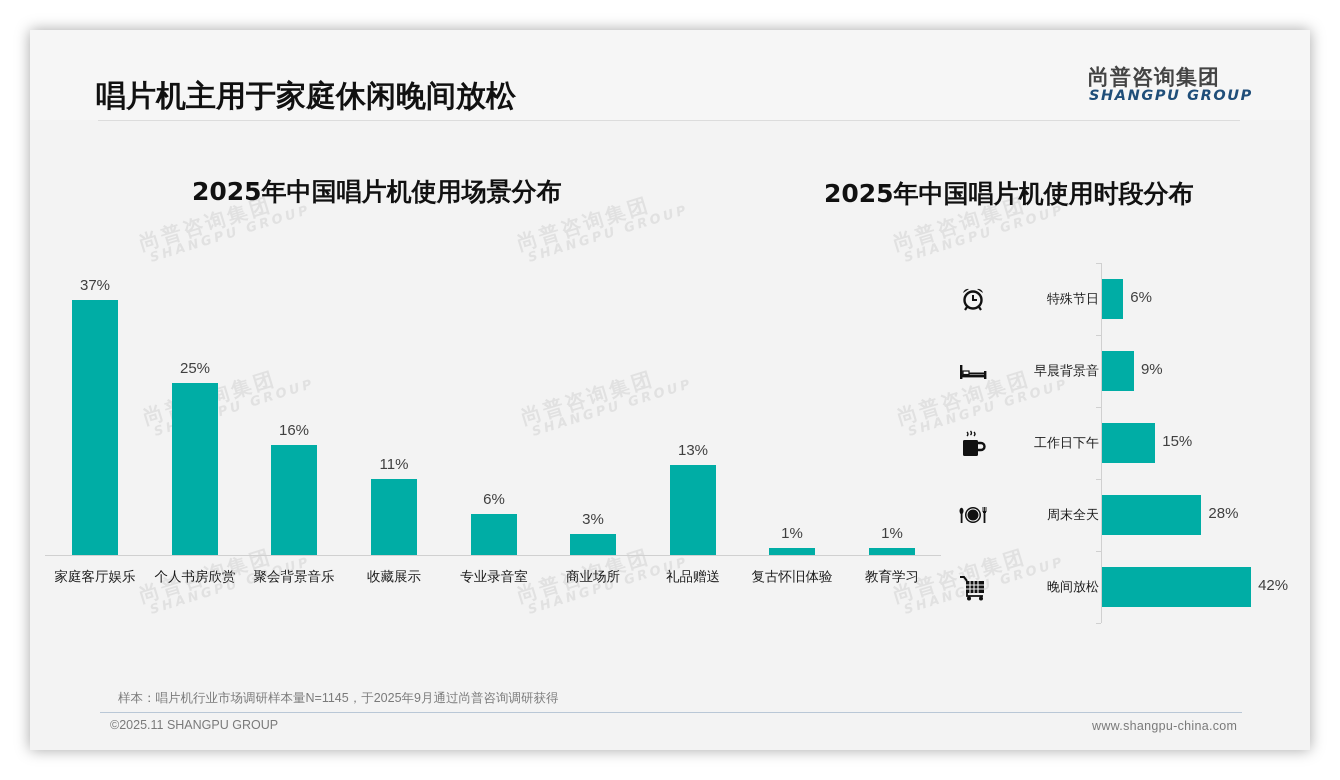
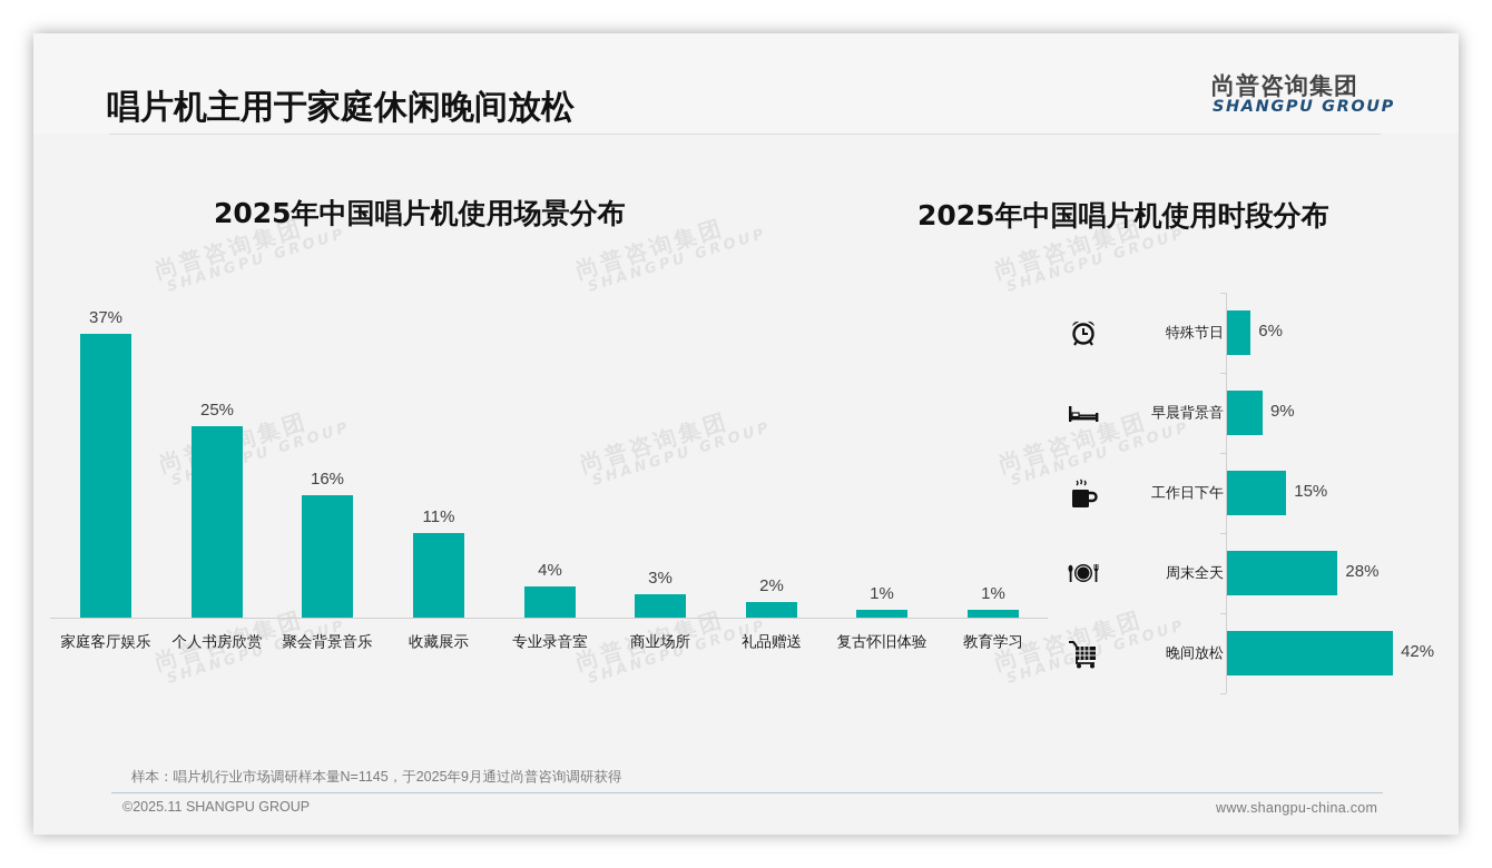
2025年中国唱片机使用场景分布/专业录音室: 6% -> 4%
2025年中国唱片机使用场景分布/礼品赠送: 13% -> 2%
